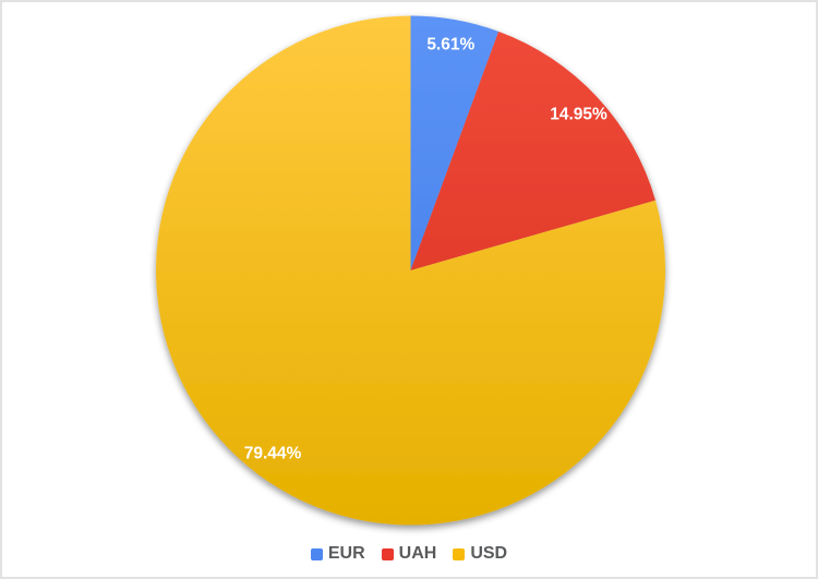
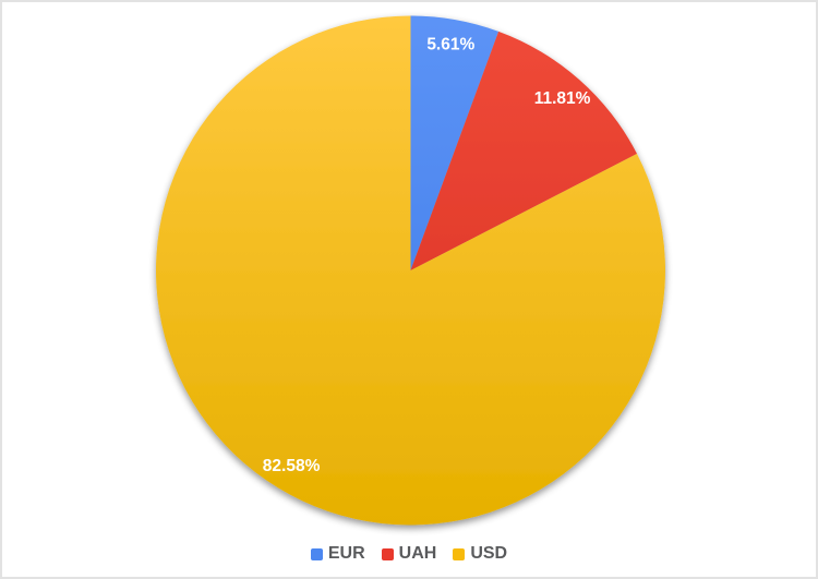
UAH: 14.95% -> 11.81%
USD: 79.44% -> 82.58%
